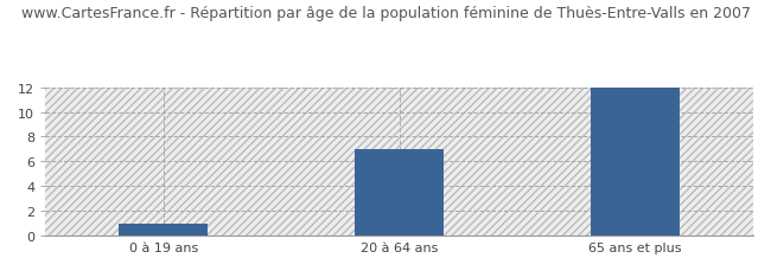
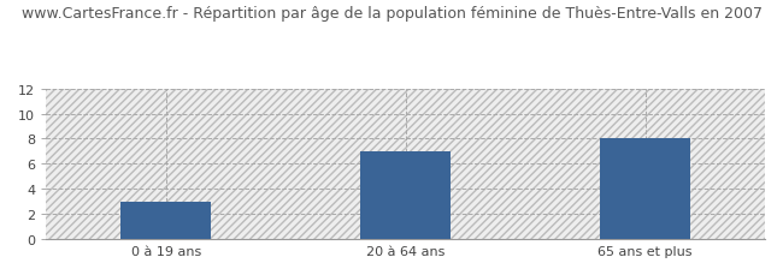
0 à 19 ans: 1 -> 3
65 ans et plus: 12 -> 8
